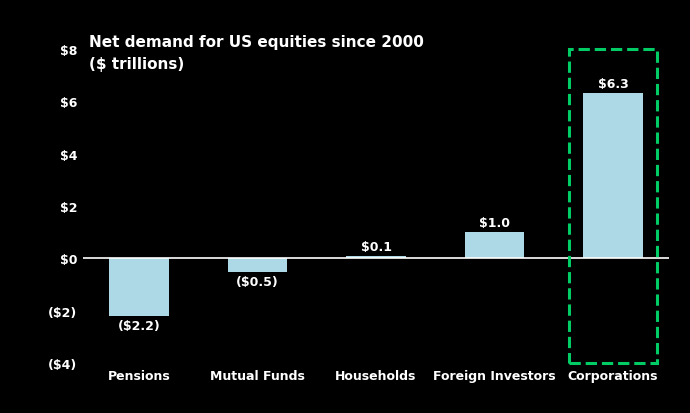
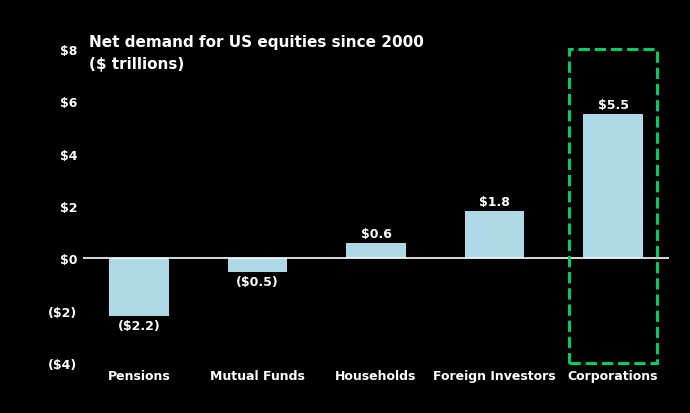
Households: $0.1 -> $0.6
Foreign Investors: $1.0 -> $1.8
Corporations: $6.3 -> $5.5
